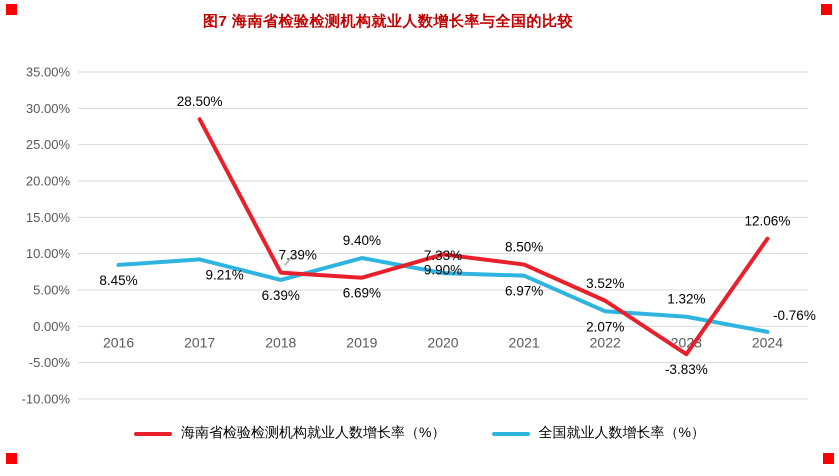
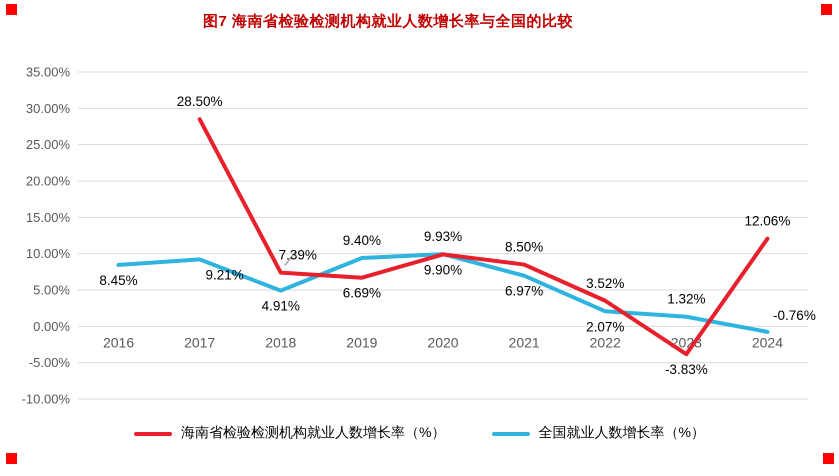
全国就业人数增长率（%）/2018: 6.39% -> 4.91%
全国就业人数增长率（%）/2020: 7.33% -> 9.93%
